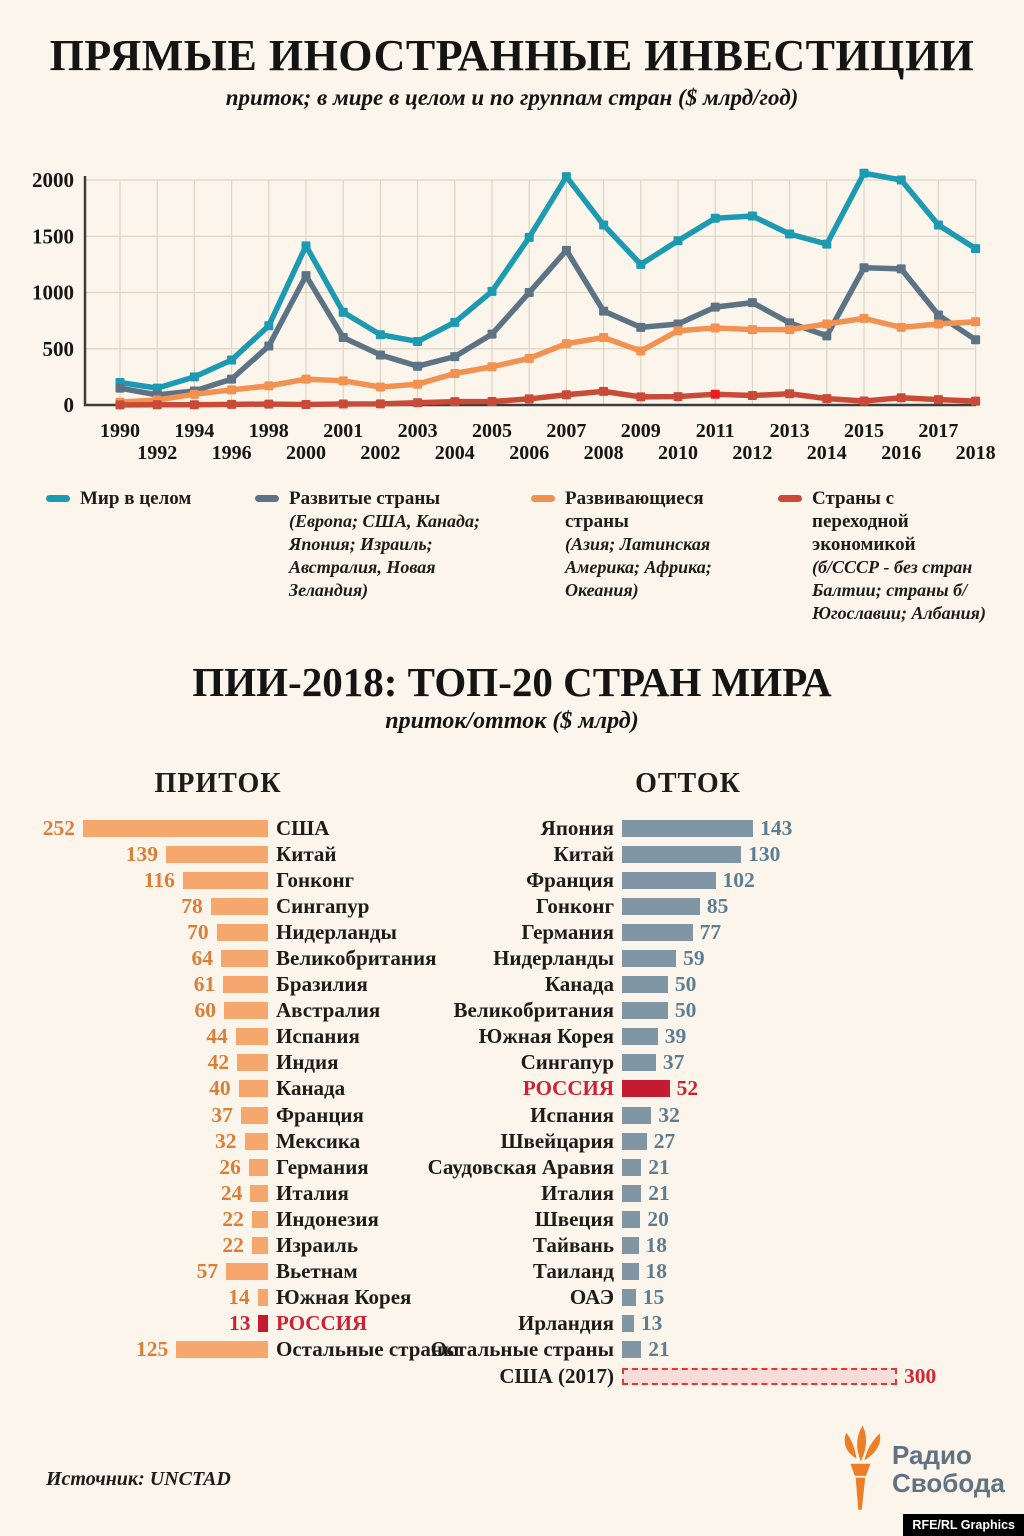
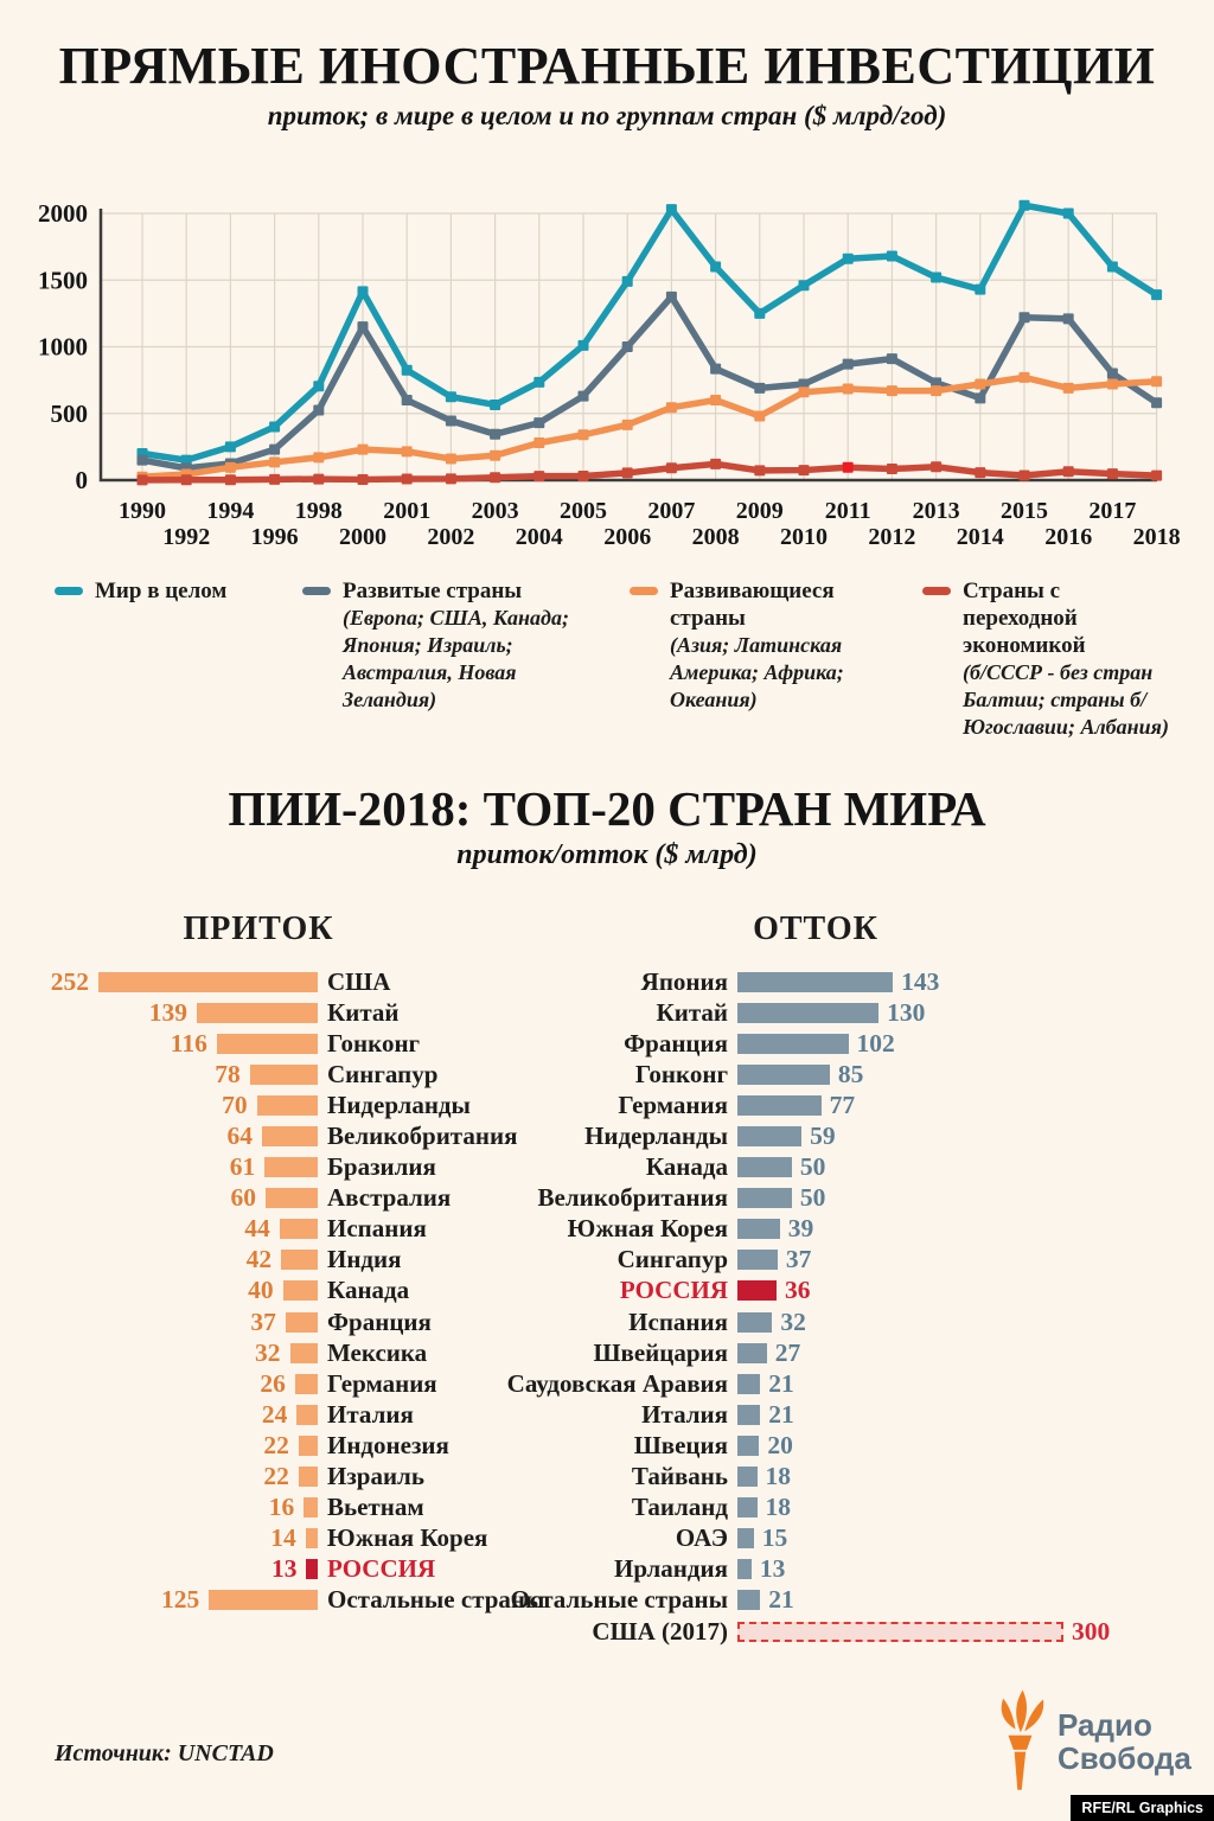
ПРИТОК/Вьетнам: 57 -> 16
ОТТОК/РОССИЯ: 52 -> 36
